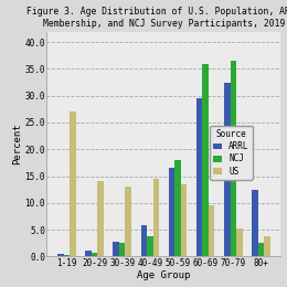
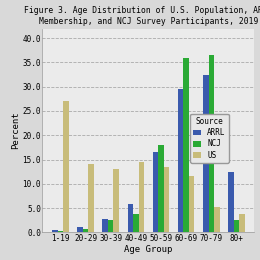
US/60-69: 9.5 -> 11.5
